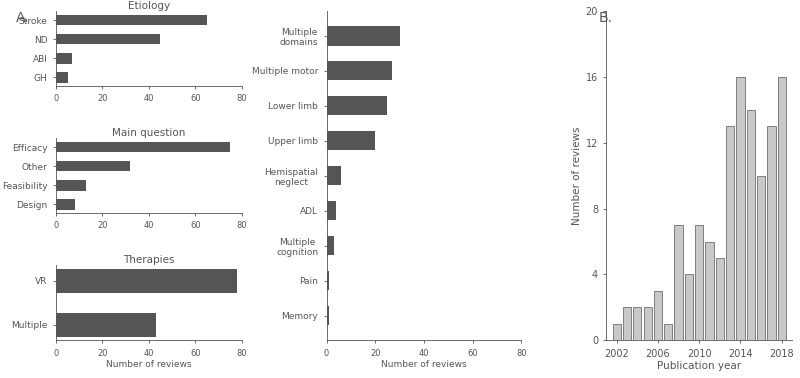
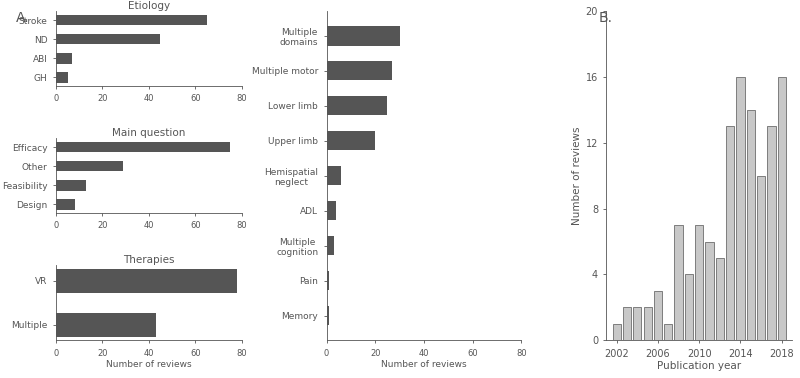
Main question/Other: 32 -> 29
